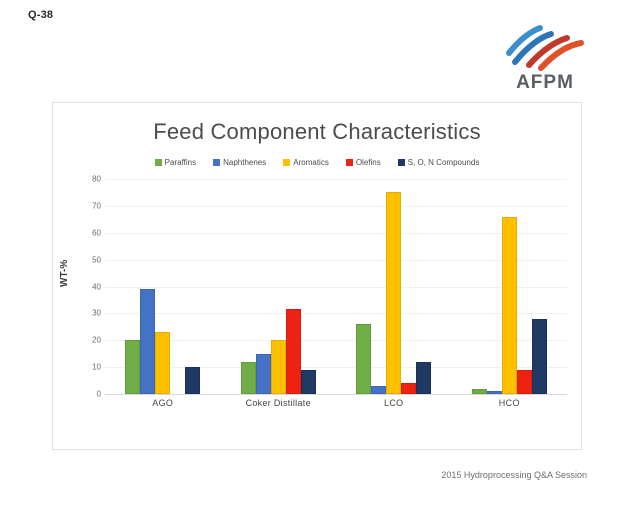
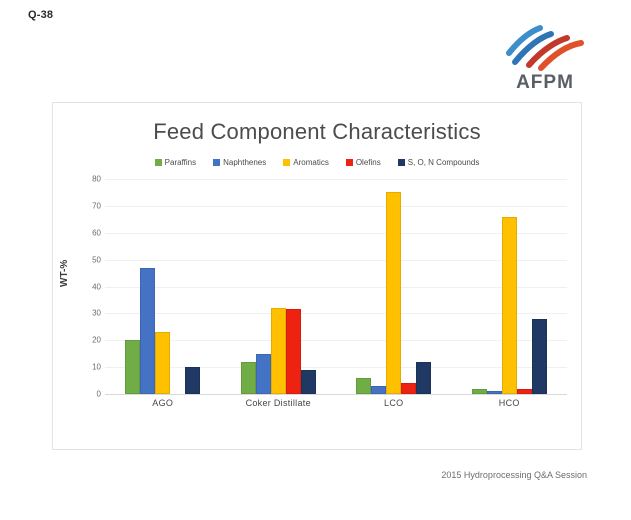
Naphthenes/AGO: 39 -> 47
Aromatics/Coker Distillate: 20 -> 32
Paraffins/LCO: 26 -> 6
Olefins/HCO: 9 -> 2
